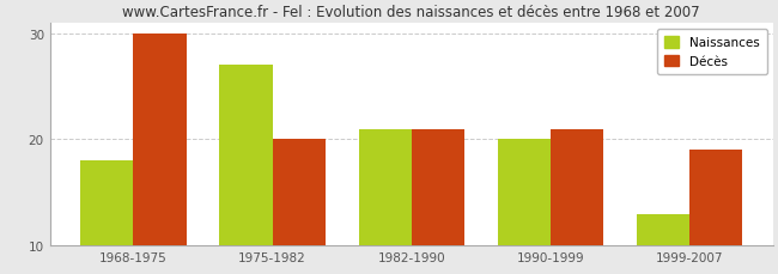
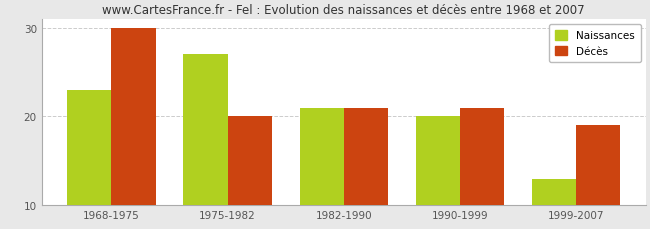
Naissances/1968-1975: 18 -> 23
